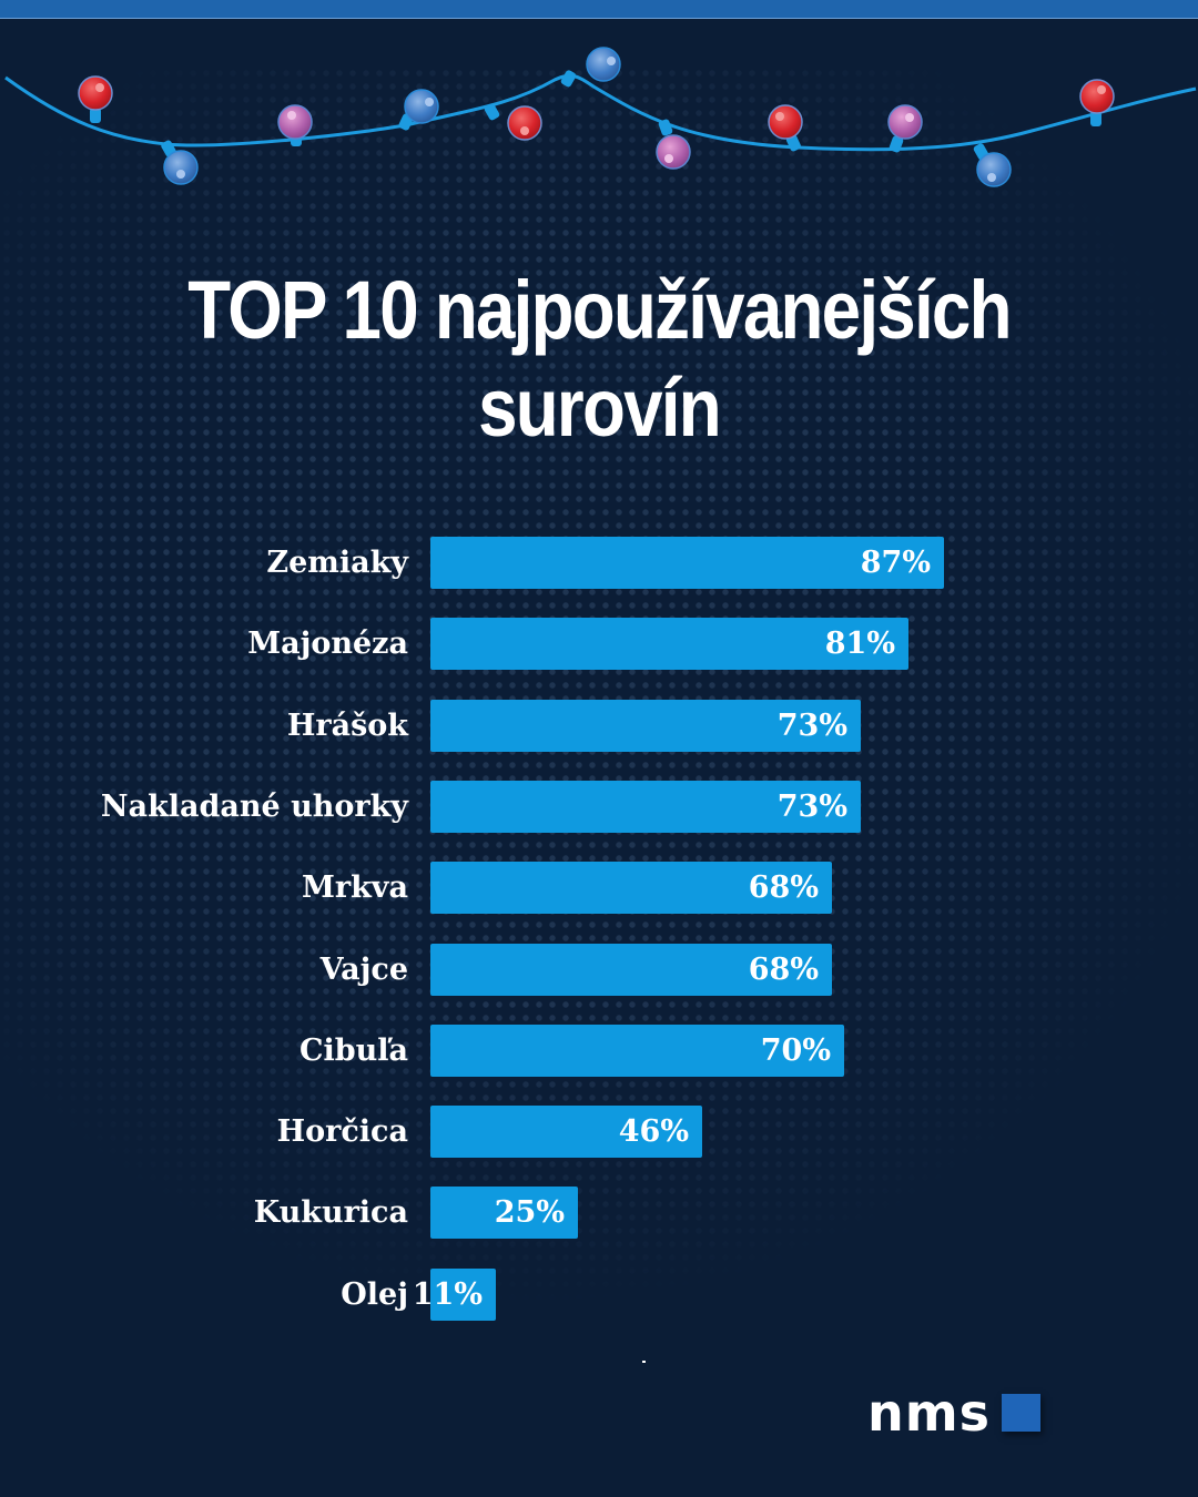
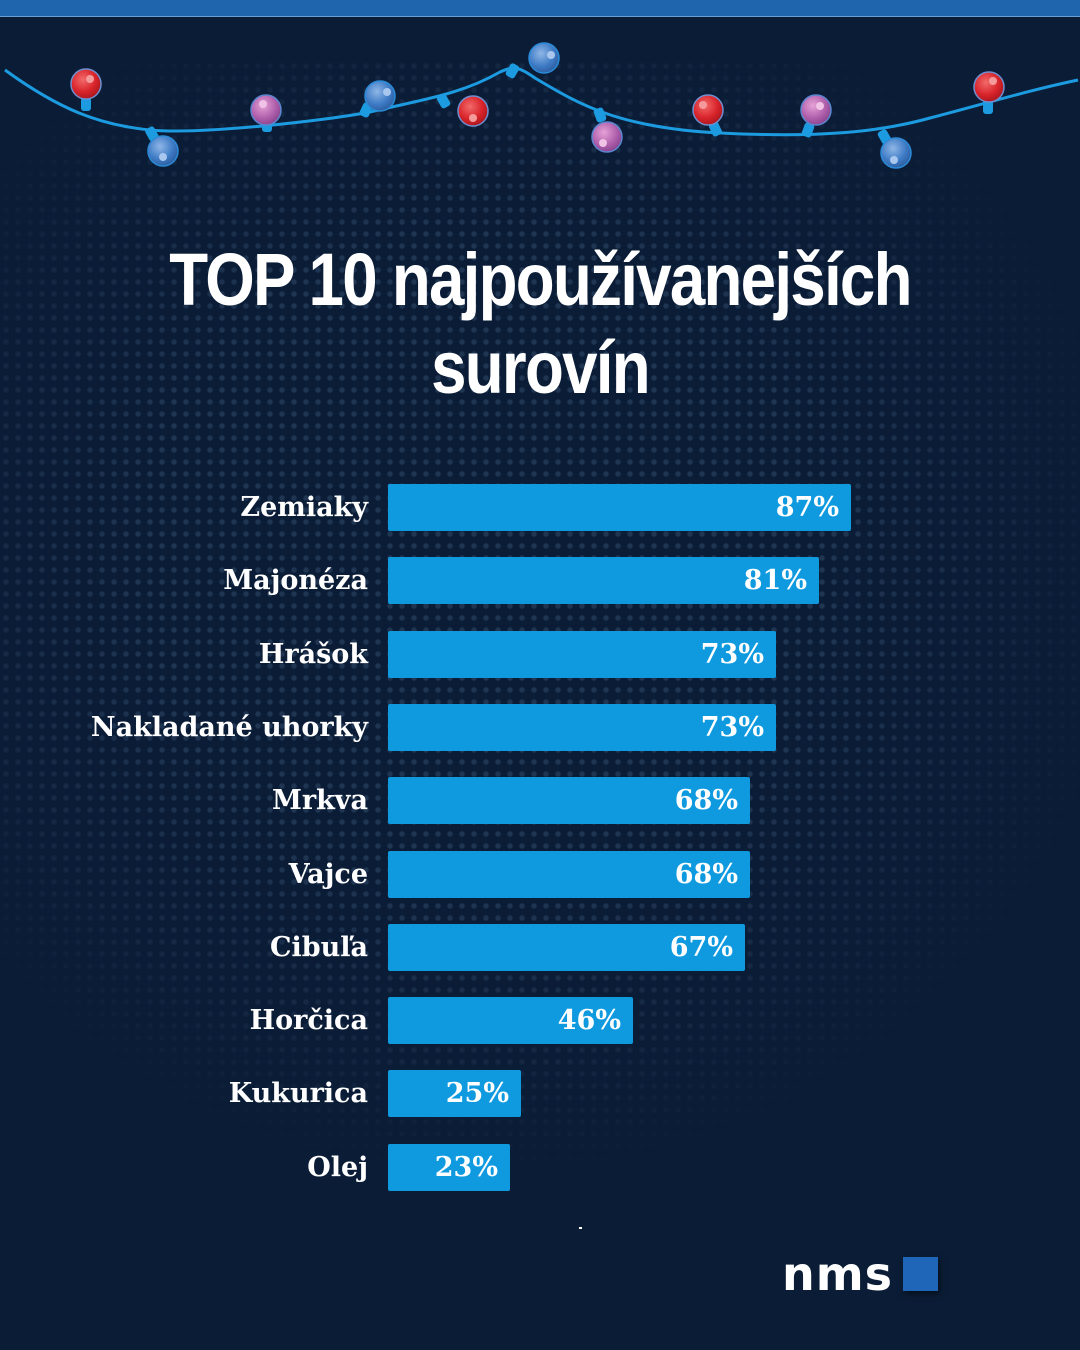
Cibuľa: 70% -> 67%
Olej: 11% -> 23%
